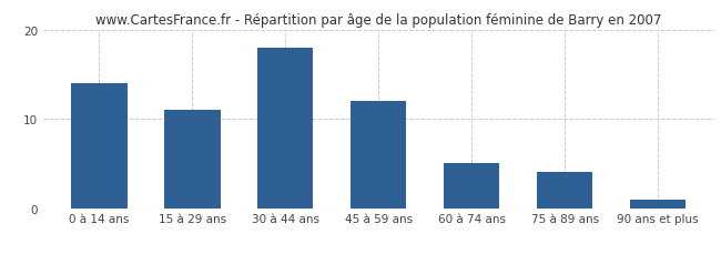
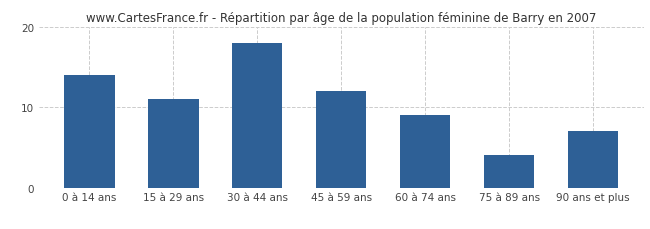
60 à 74 ans: 5 -> 9
90 ans et plus: 1 -> 7
